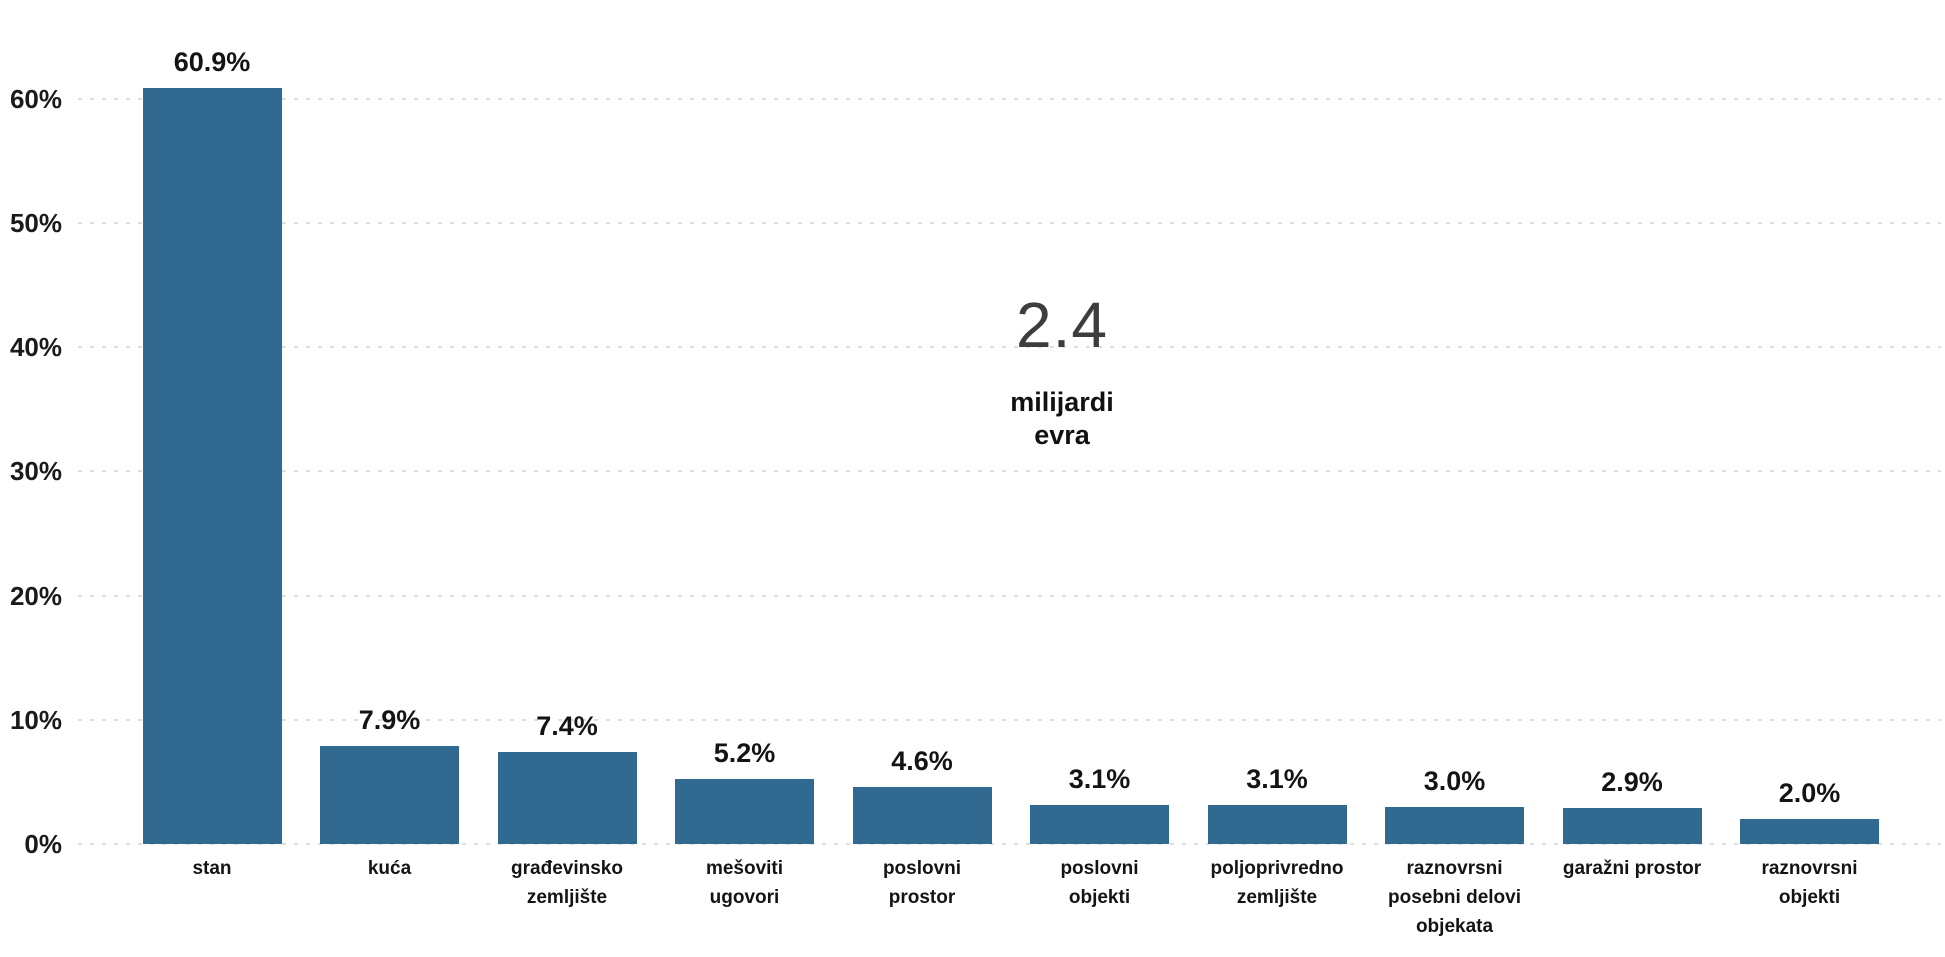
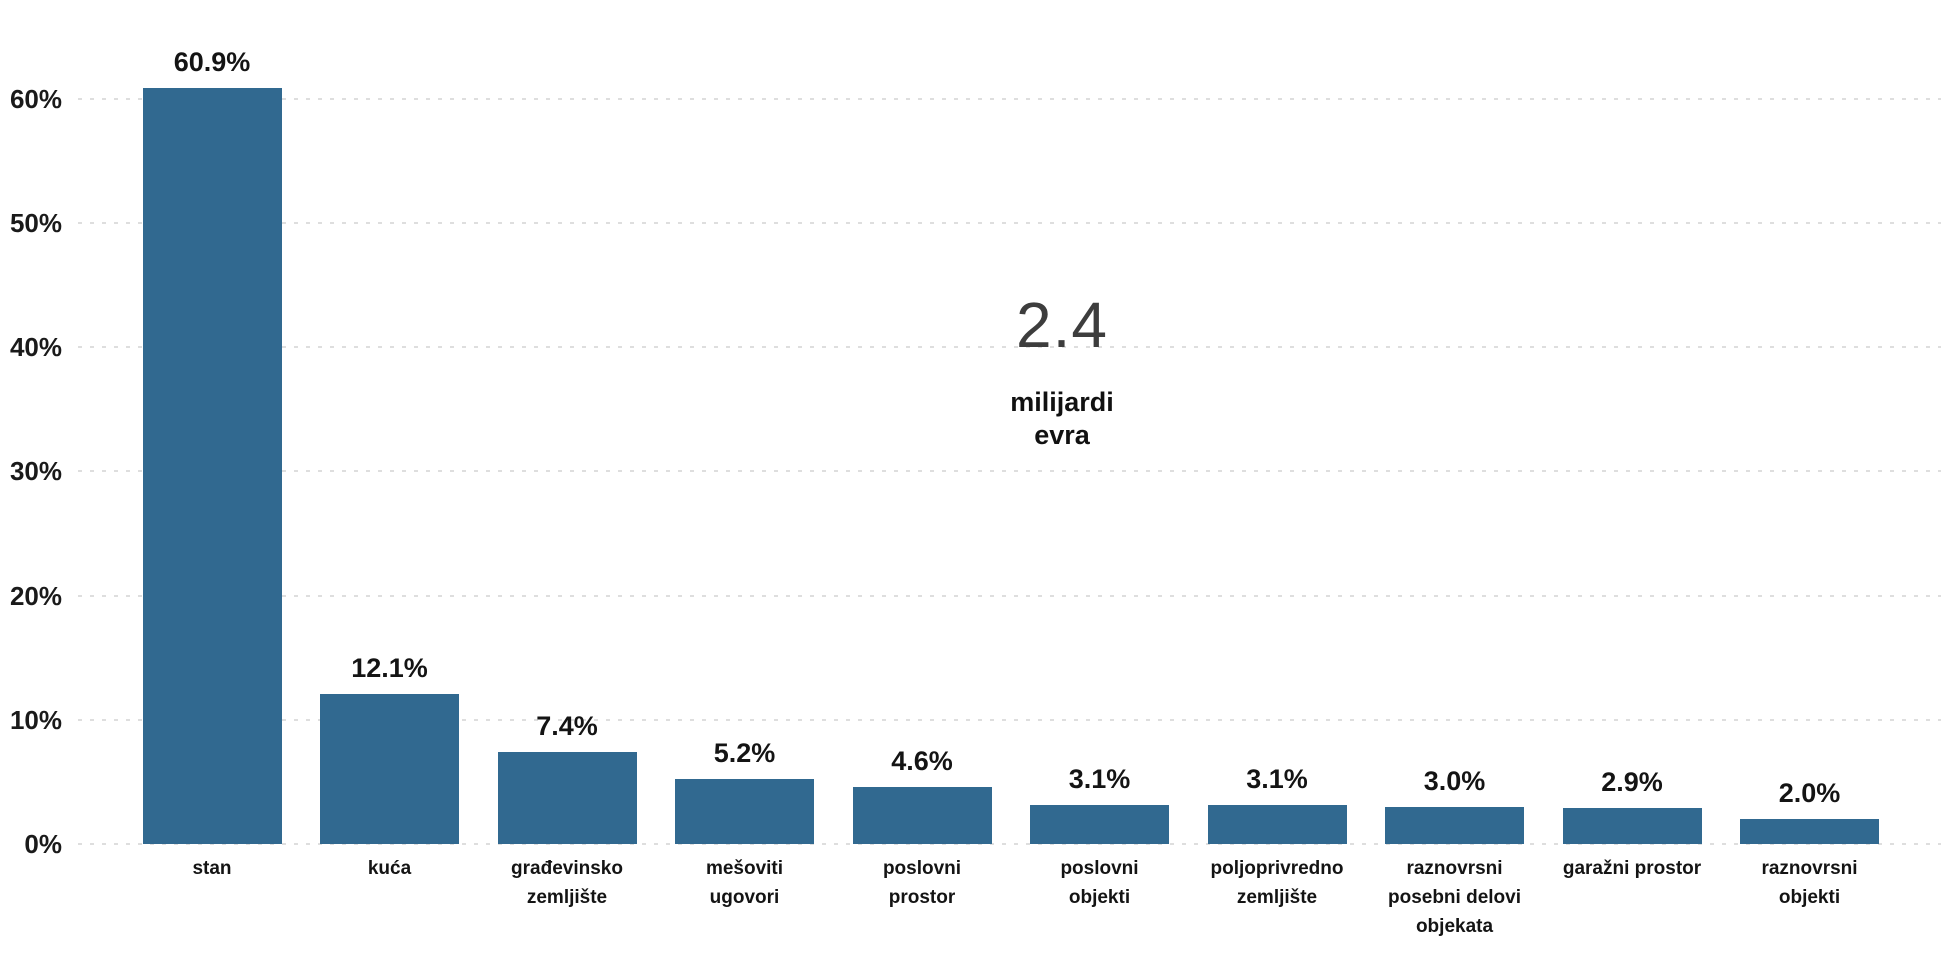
kuća: 7.9% -> 12.1%
